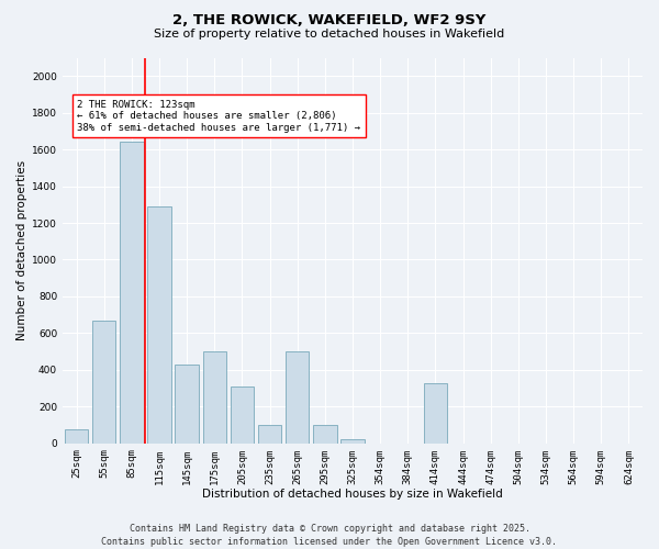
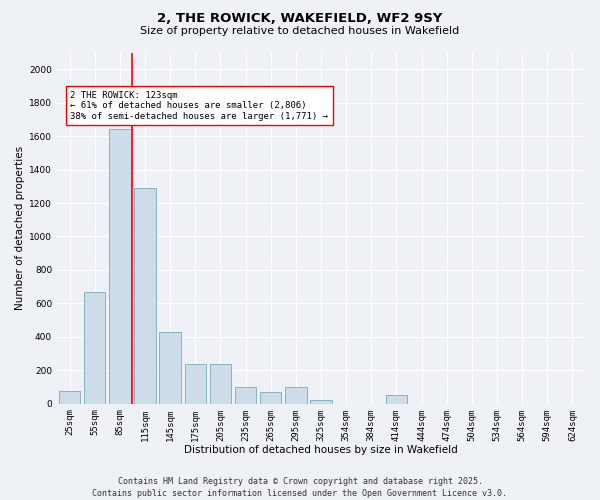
175sqm: 500 -> 240
205sqm: 310 -> 240
265sqm: 500 -> 70
414sqm: 330 -> 50
